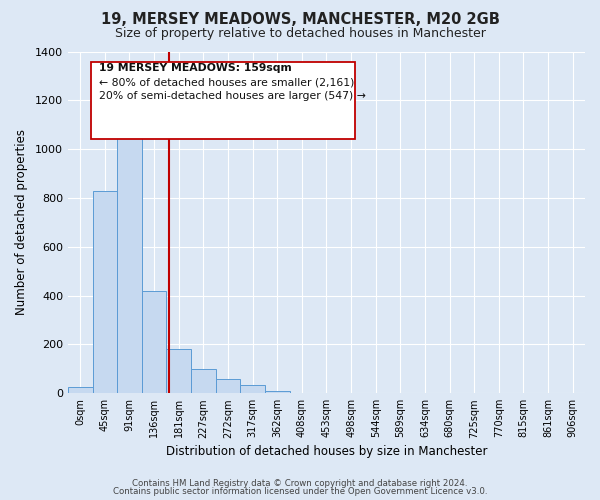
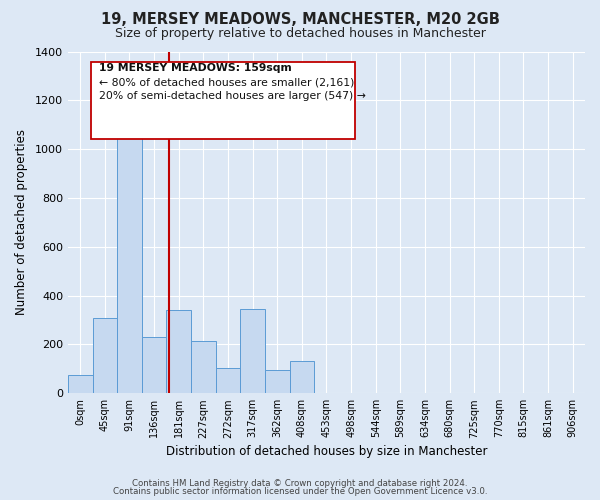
0sqm: 25 -> 75
45sqm: 830 -> 310
136sqm: 420 -> 230
181sqm: 180 -> 340
227sqm: 100 -> 215
272sqm: 58 -> 105
317sqm: 35 -> 345
362sqm: 10 -> 95
408sqm: 2 -> 130
